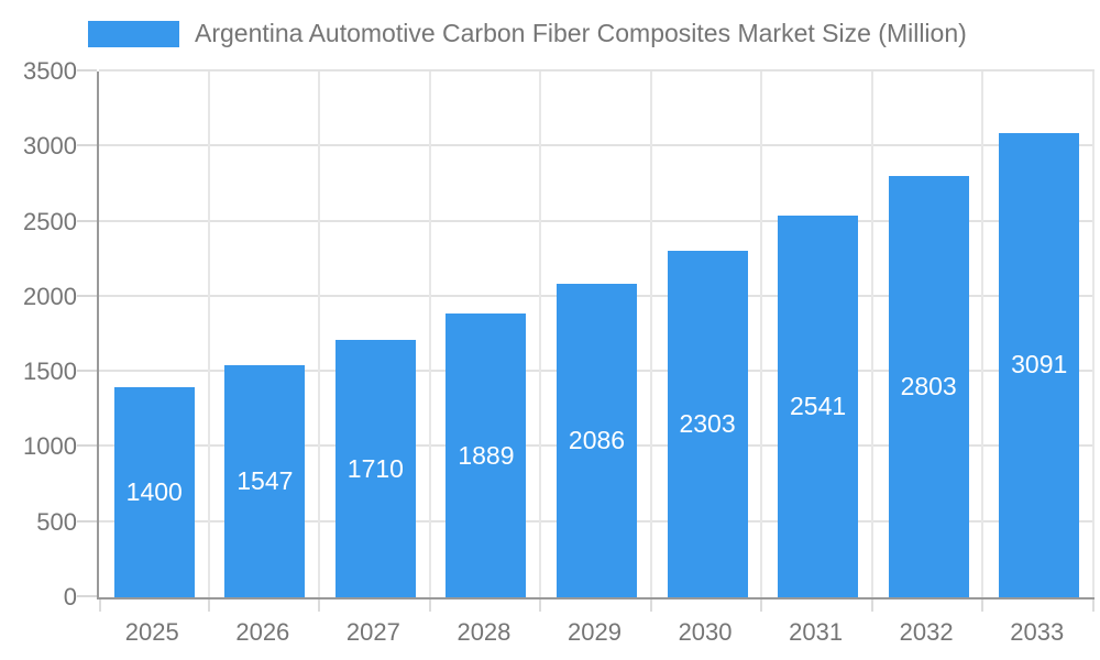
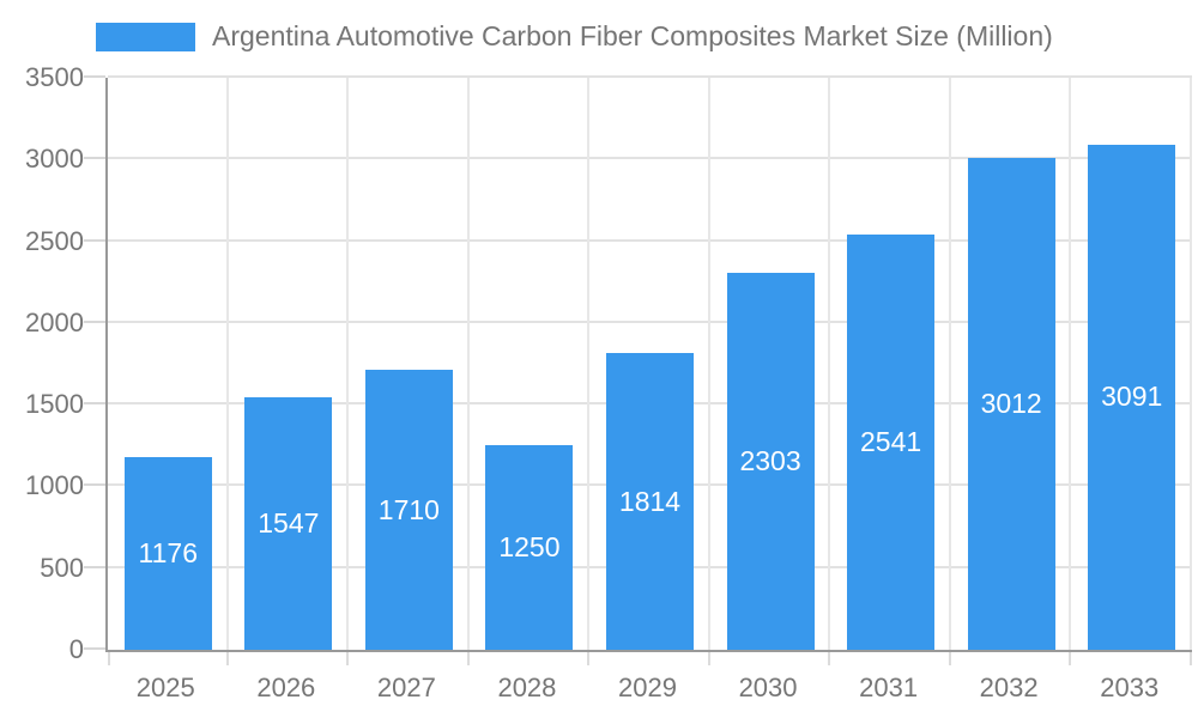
2025: 1400 -> 1176
2028: 1889 -> 1250
2029: 2086 -> 1814
2032: 2803 -> 3012
